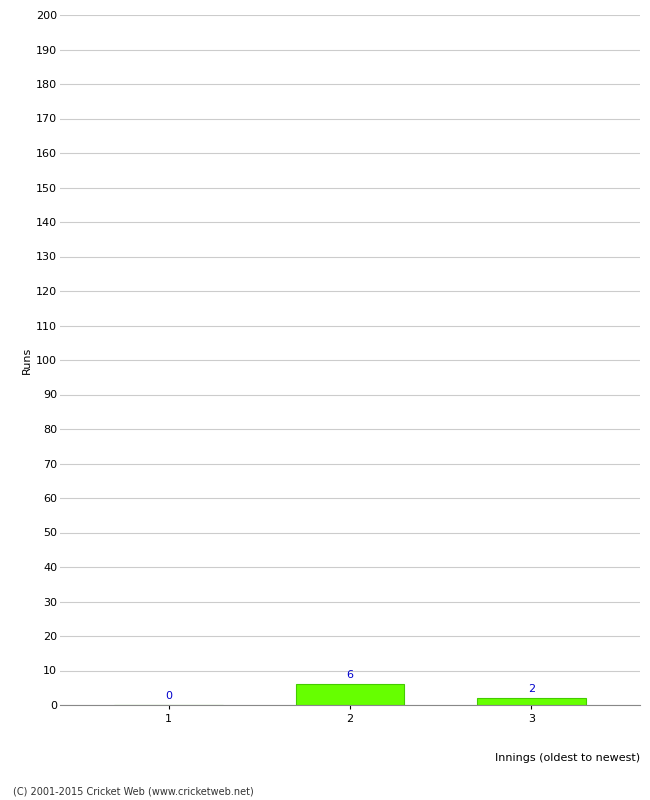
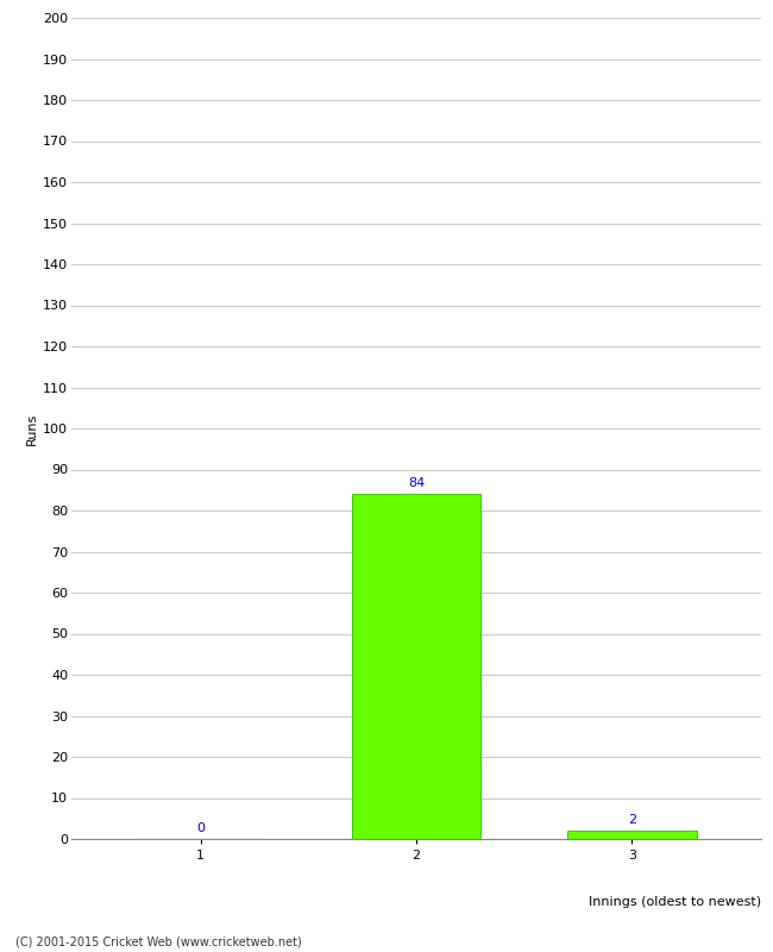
2: 6 -> 84
